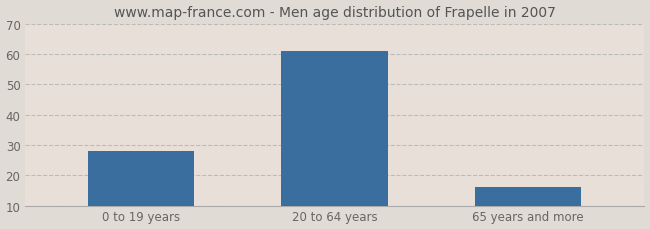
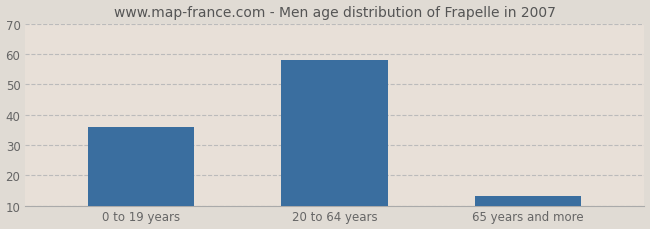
0 to 19 years: 28 -> 36
20 to 64 years: 61 -> 58
65 years and more: 16 -> 13
